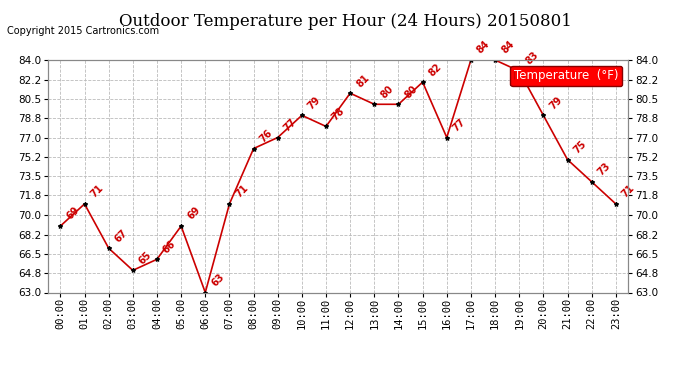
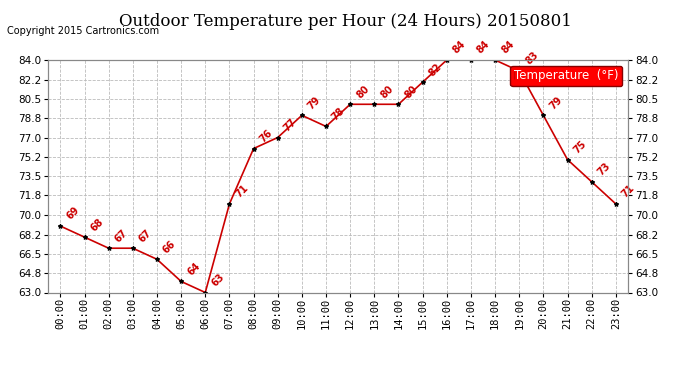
01:00: 71 -> 68
03:00: 65 -> 67
05:00: 69 -> 64
12:00: 81 -> 80
16:00: 77 -> 84
